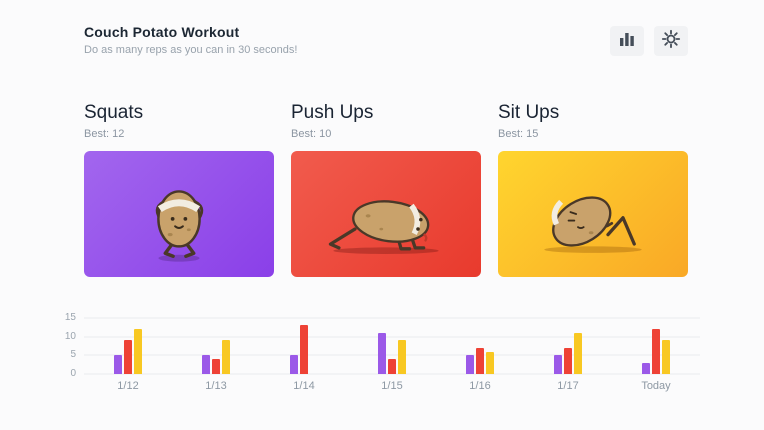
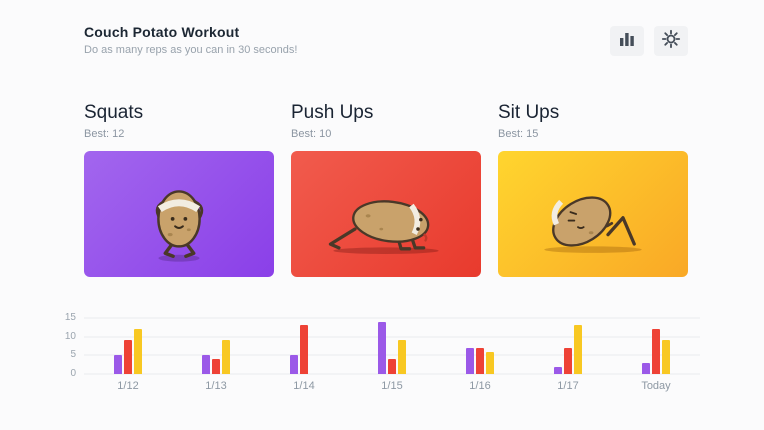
Squats/1/15: 11 -> 14
Squats/1/16: 5 -> 7
Squats/1/17: 5 -> 2
Sit Ups/1/17: 11 -> 13
